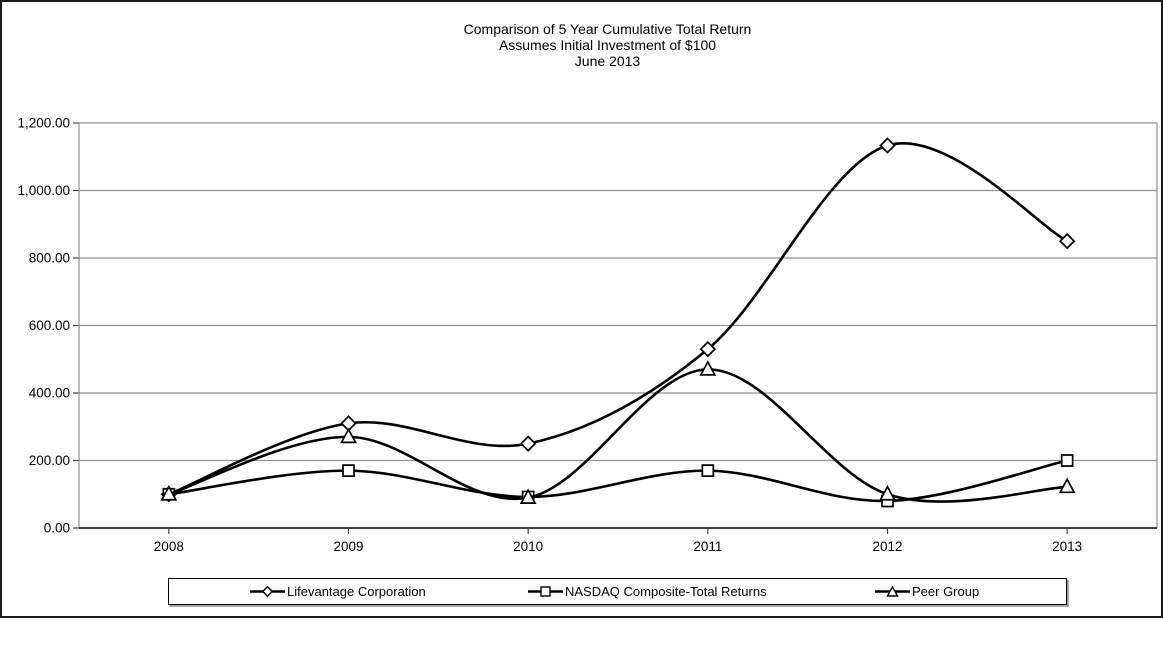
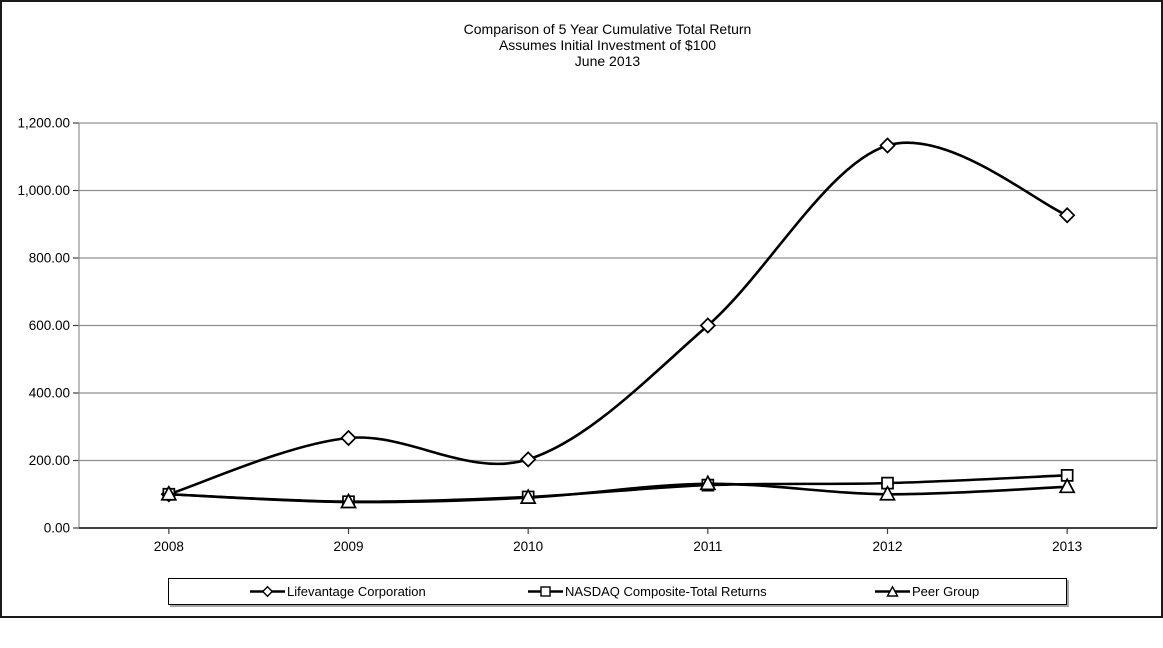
Lifevantage Corporation/2009: 310 -> 270
NASDAQ Composite-Total Returns/2009: 170 -> 80
Peer Group/2009: 270 -> 80
Lifevantage Corporation/2010: 250 -> 200
Lifevantage Corporation/2011: 530 -> 600
NASDAQ Composite-Total Returns/2011: 170 -> 130
Peer Group/2011: 470 -> 130
NASDAQ Composite-Total Returns/2012: 80 -> 130
Lifevantage Corporation/2013: 850 -> 930
NASDAQ Composite-Total Returns/2013: 200 -> 160
